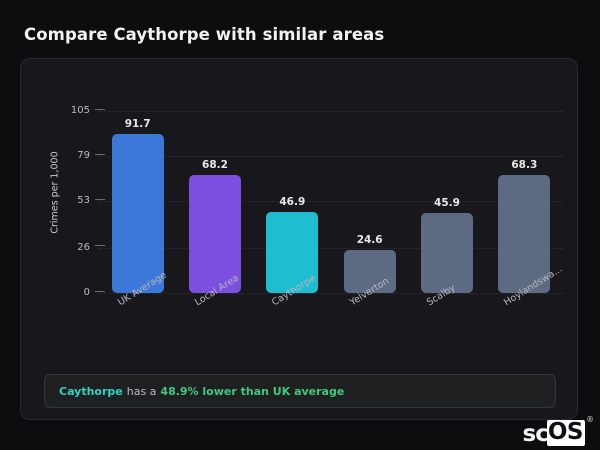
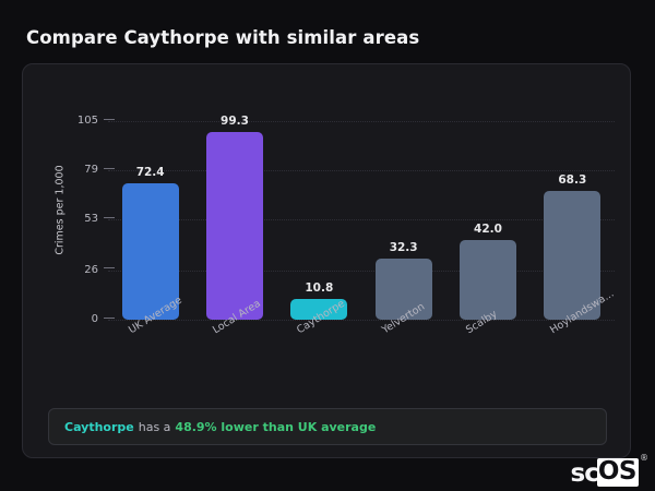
UK Average: 91.7 -> 72.4
Local Area: 68.2 -> 99.3
Caythorpe: 46.9 -> 10.8
Yelverton: 24.6 -> 32.3
Scalby: 45.9 -> 42.0
